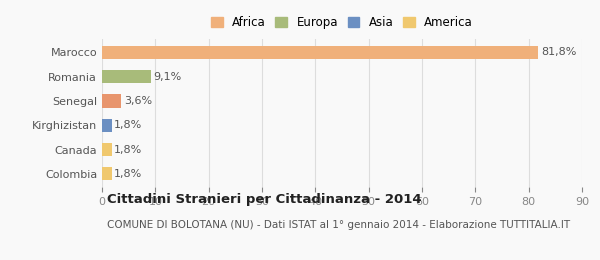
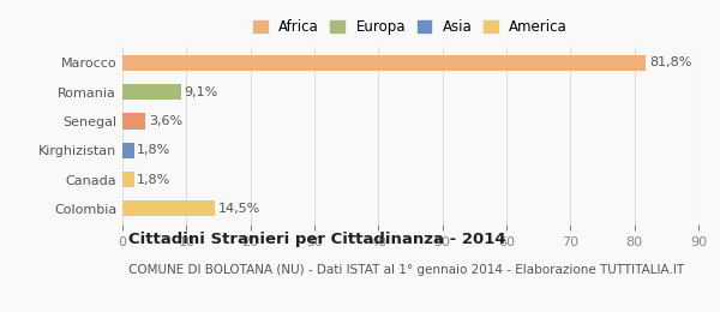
Colombia: 1,8% -> 14,5%
